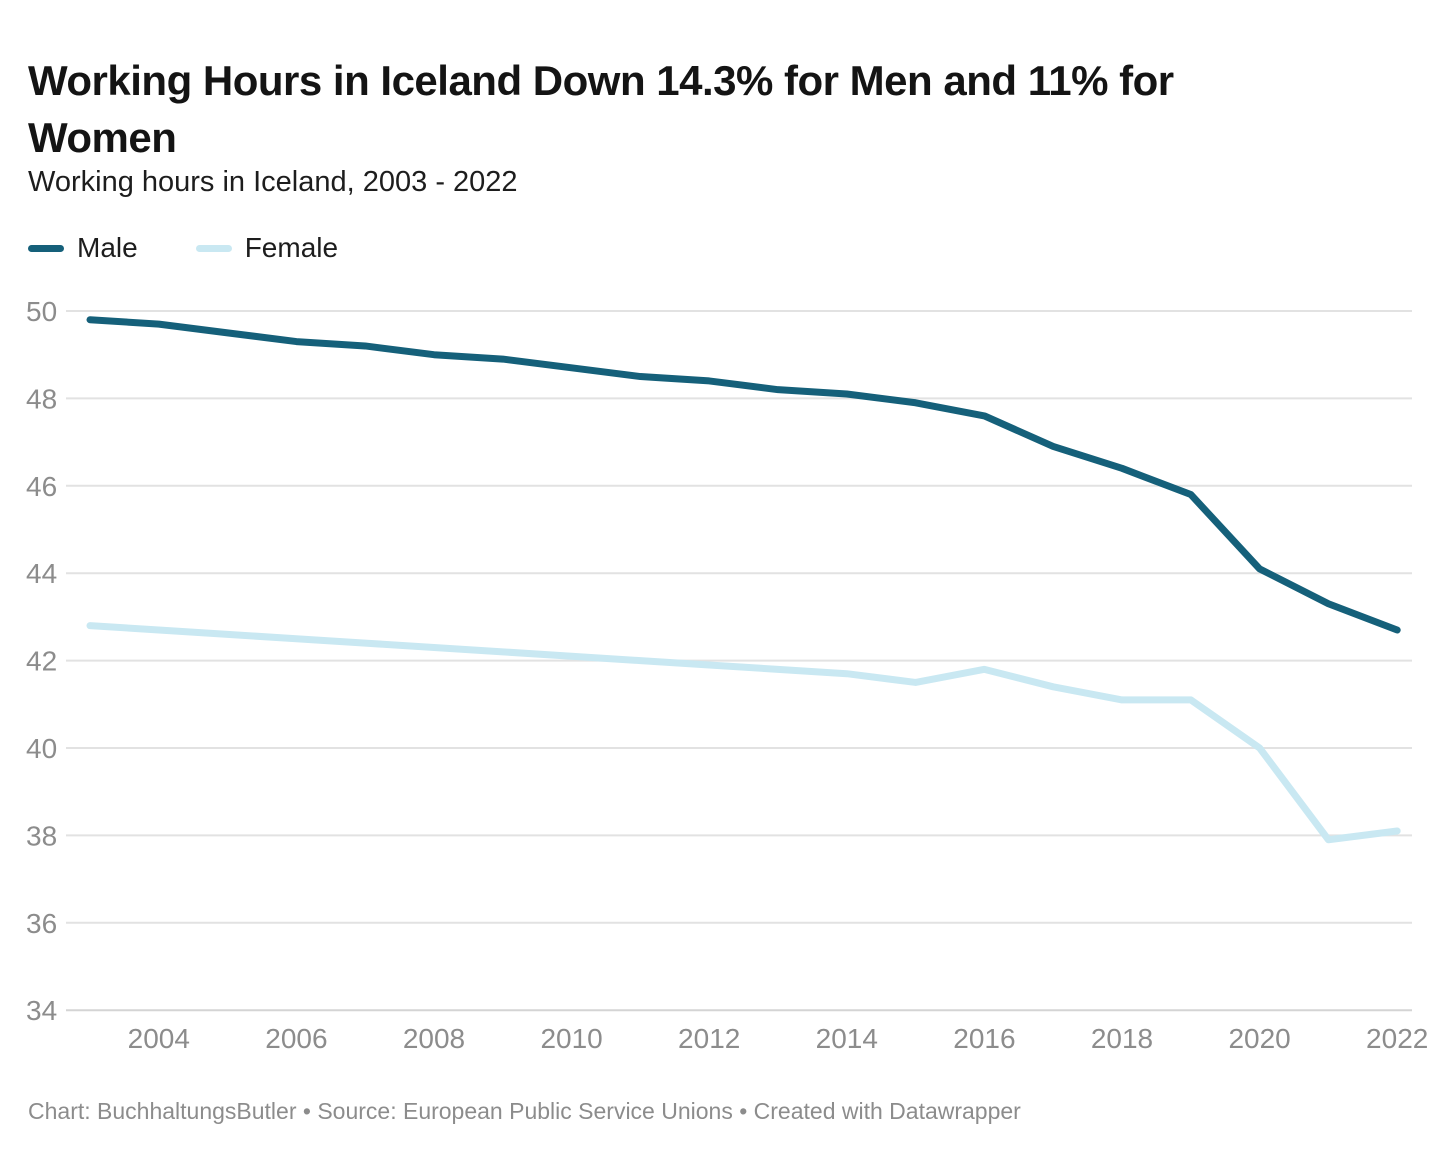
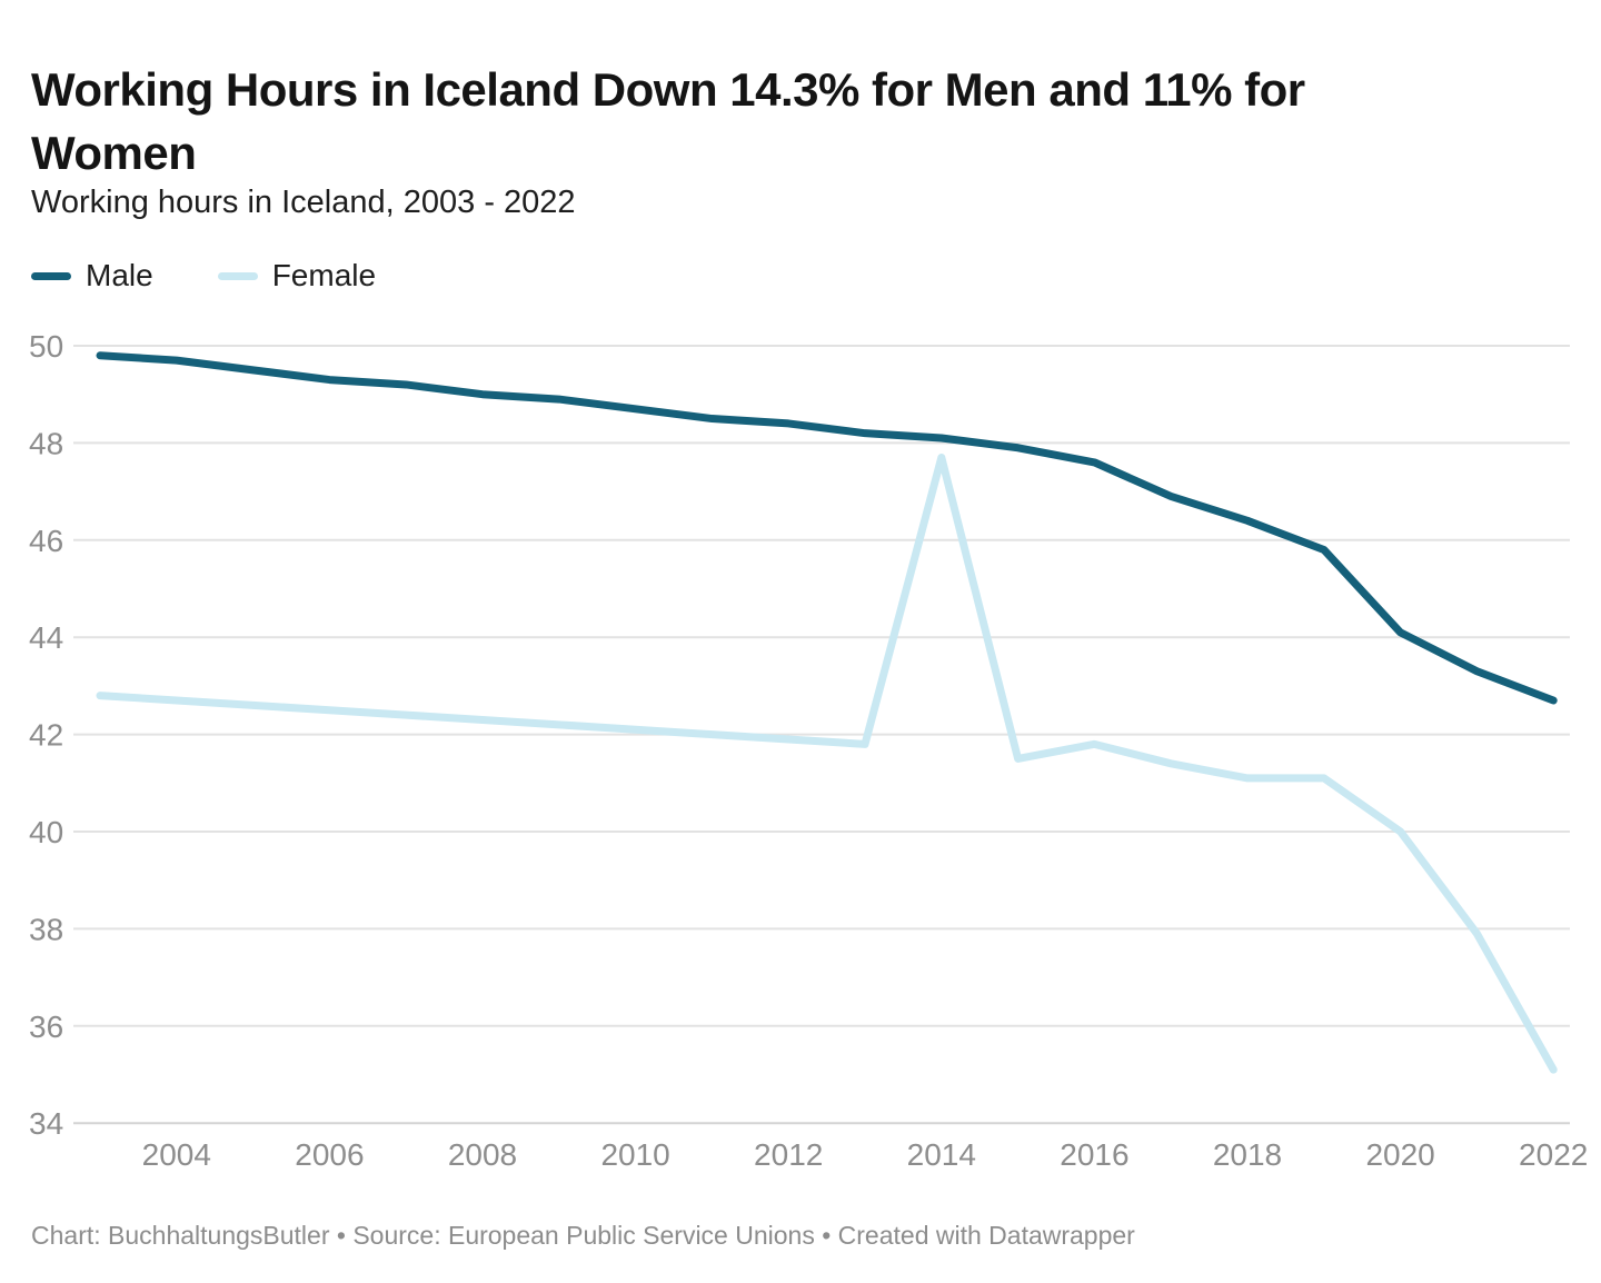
Female/2014: 41.7 -> 47.7
Female/2022: 38.1 -> 35.1
